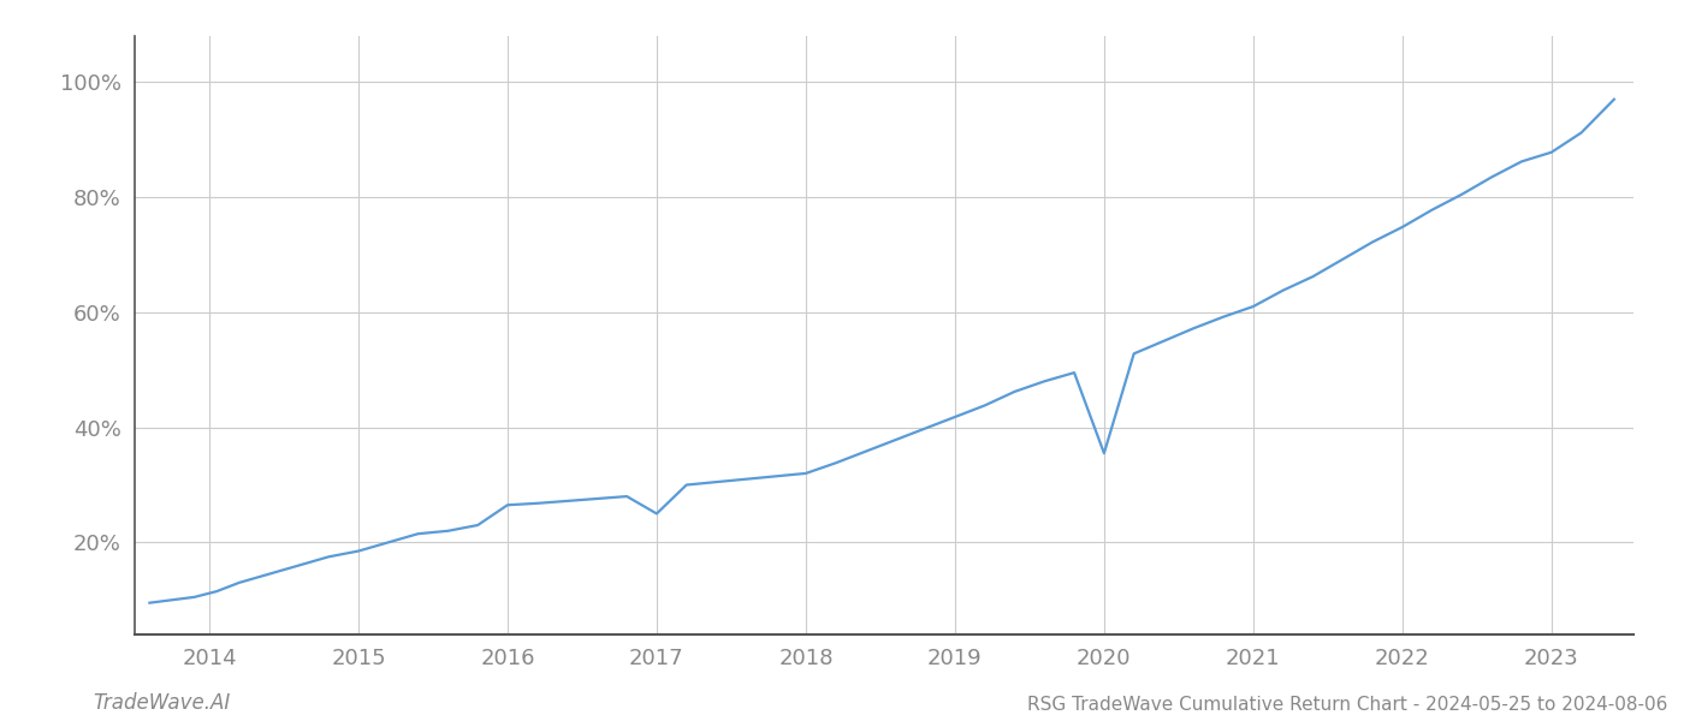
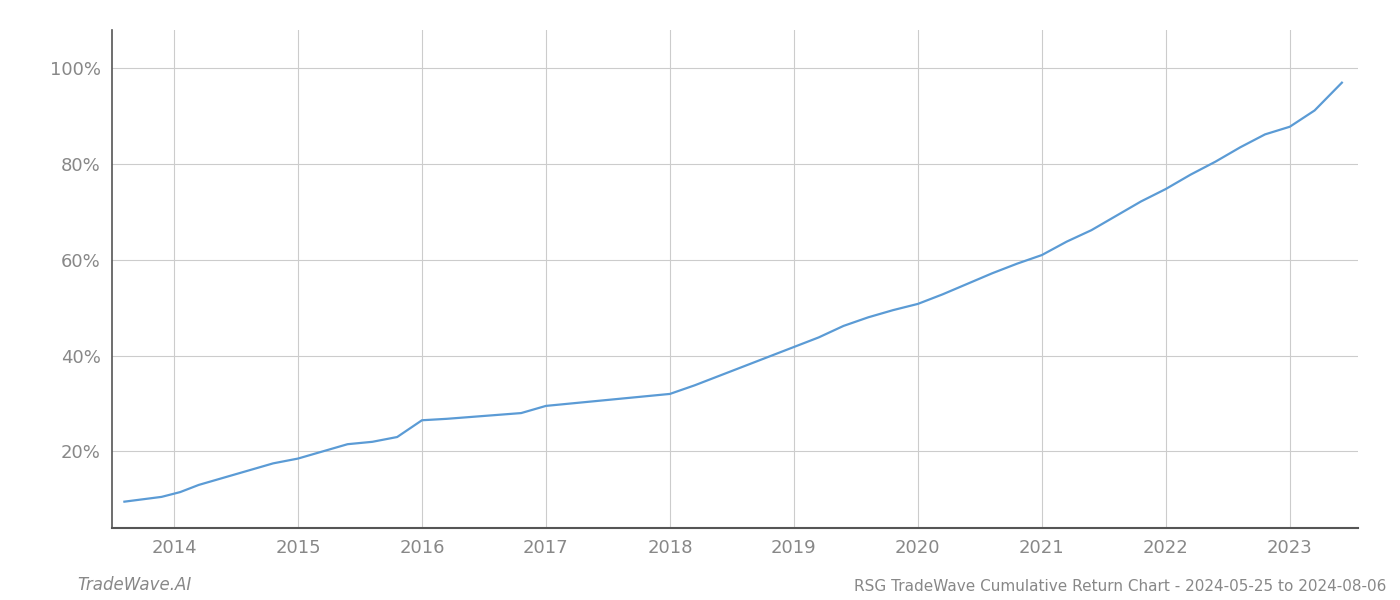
2017: 25.0% -> 29.5%
2020: 35.5% -> 50.8%
